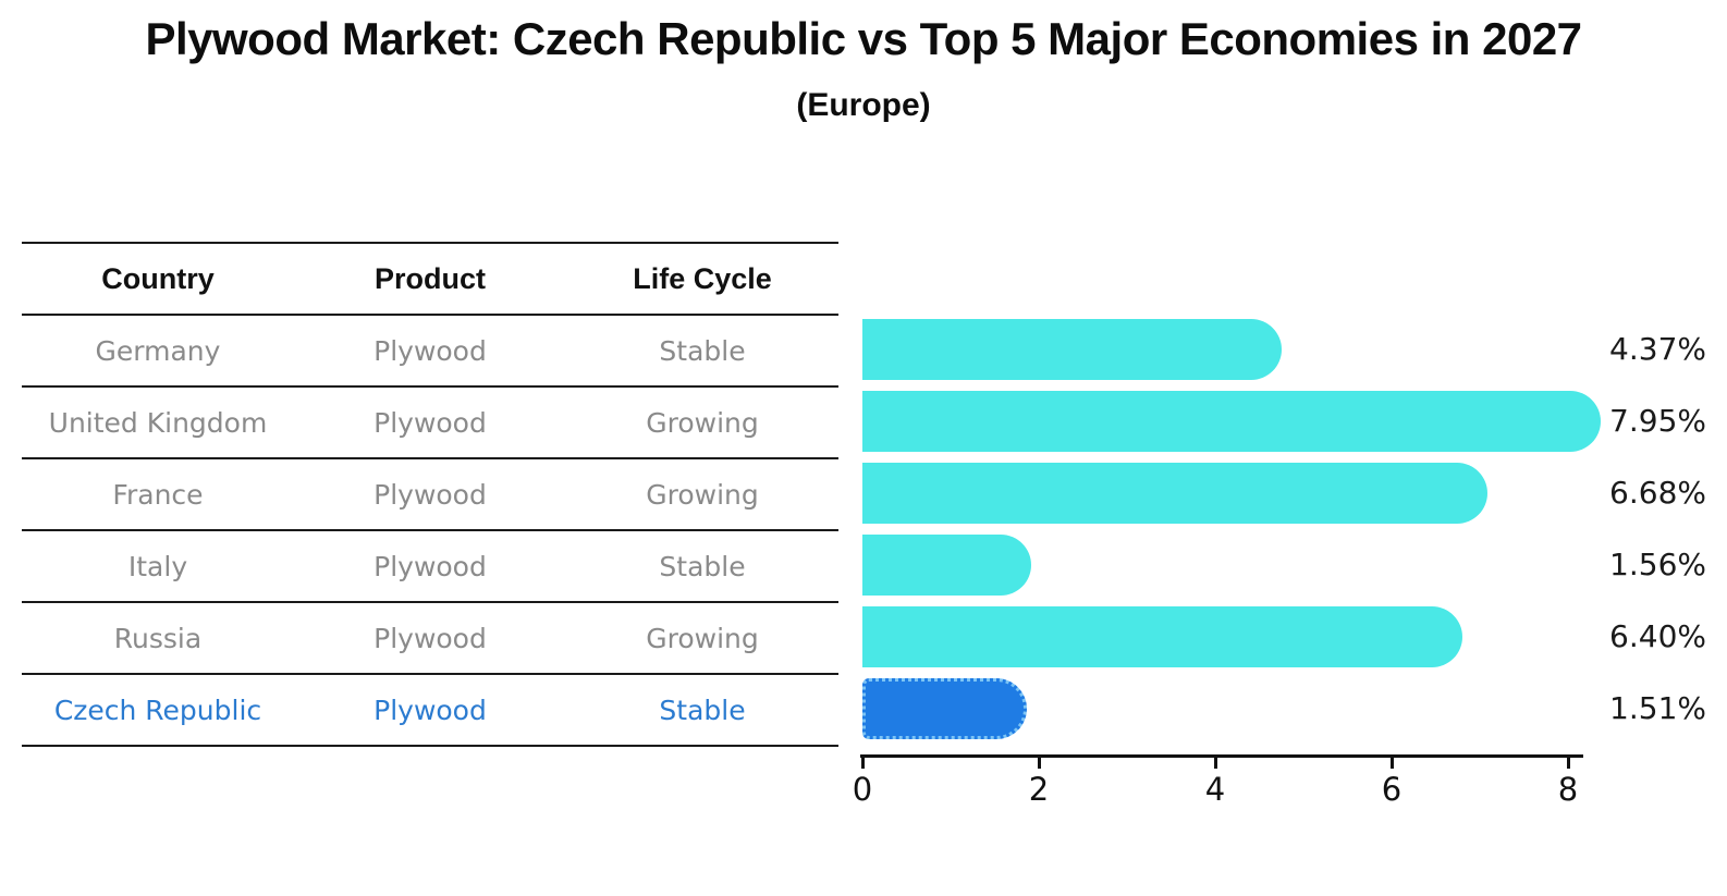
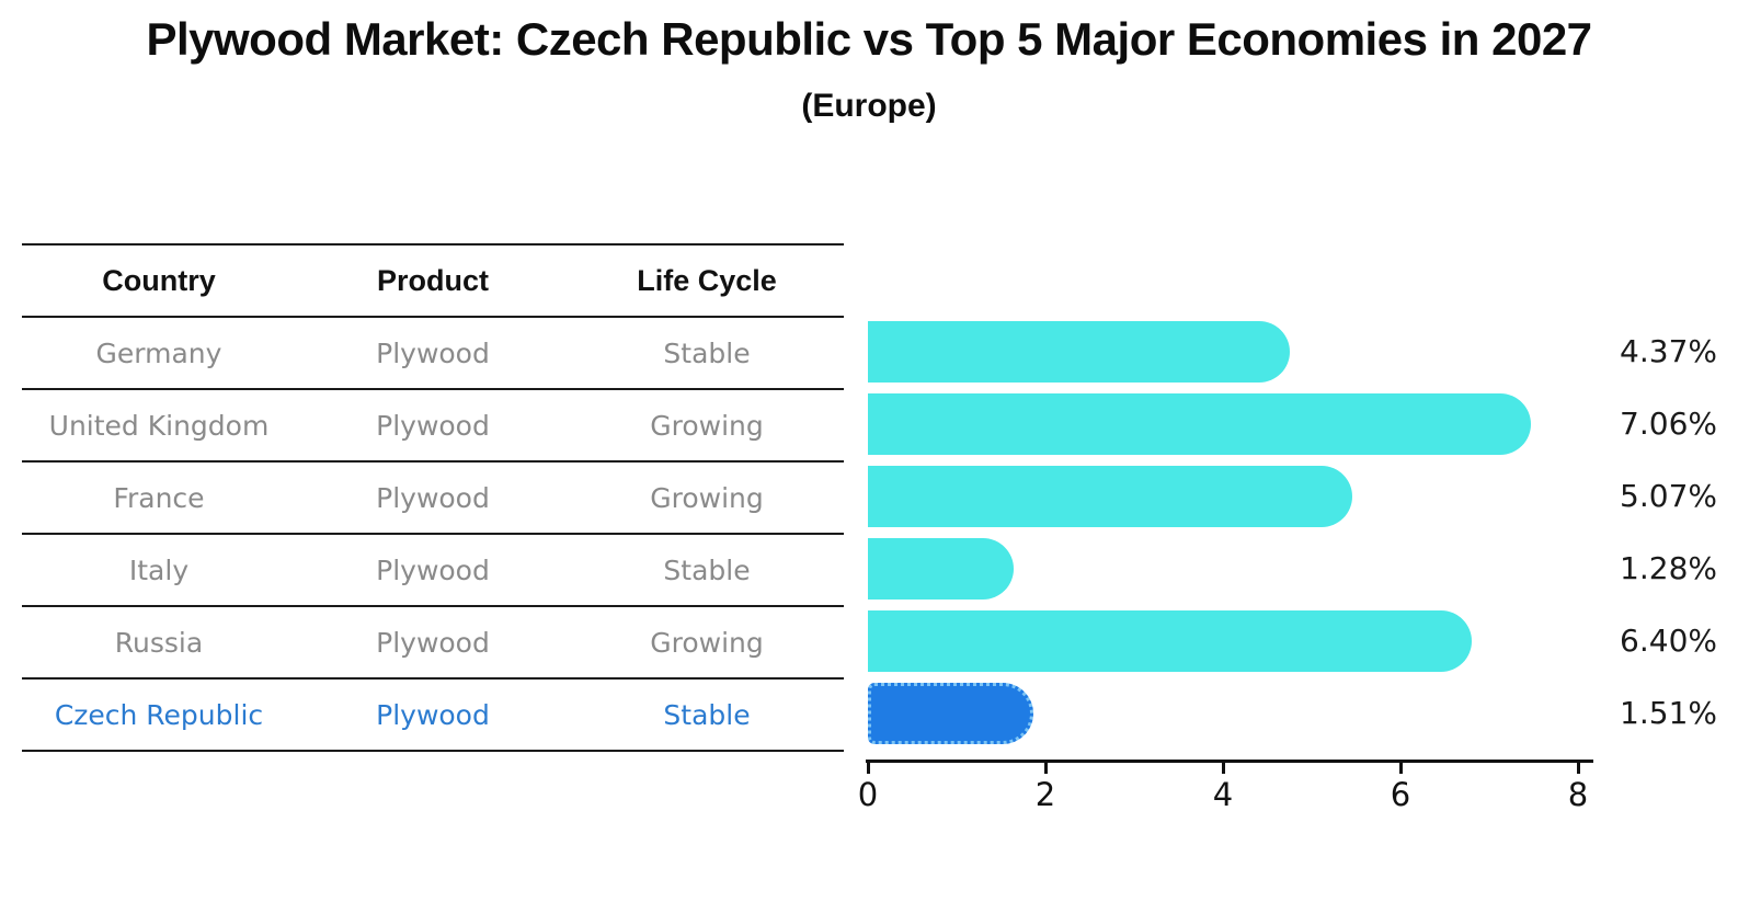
United Kingdom: 7.95% -> 7.06%
France: 6.68% -> 5.07%
Italy: 1.56% -> 1.28%
